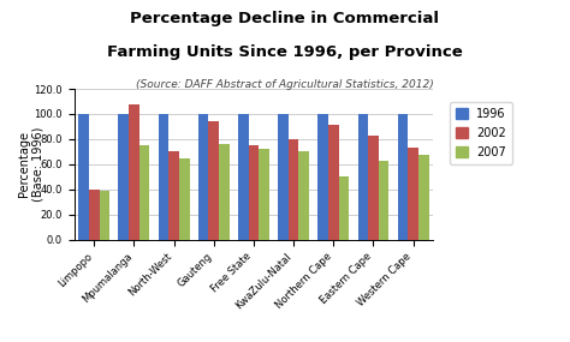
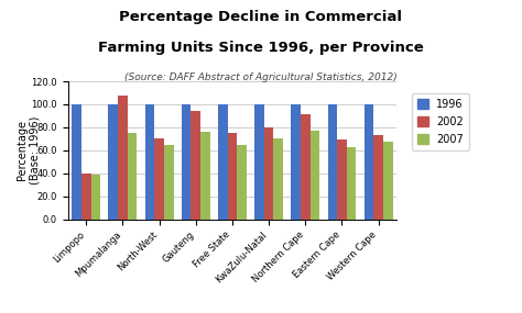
2007/Free State: 72 -> 65
2007/Northern Cape: 50 -> 77
2002/Eastern Cape: 83 -> 69
